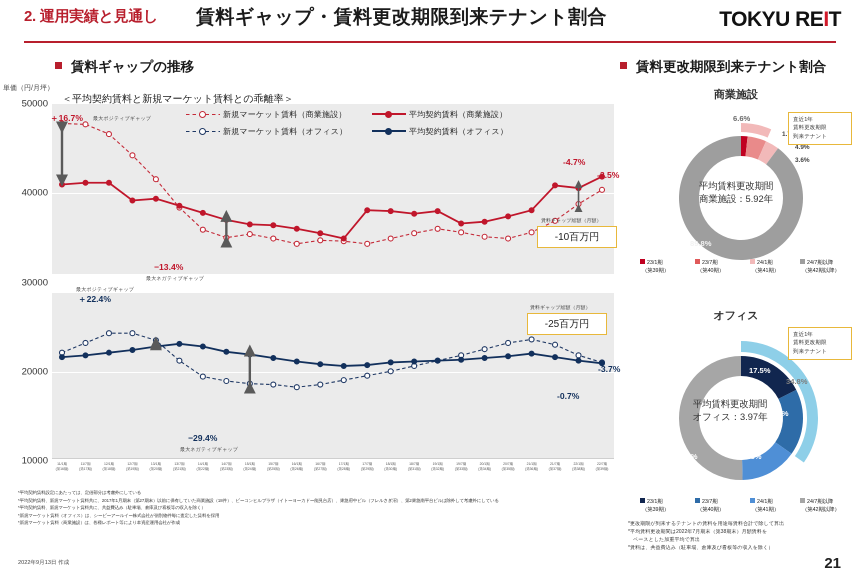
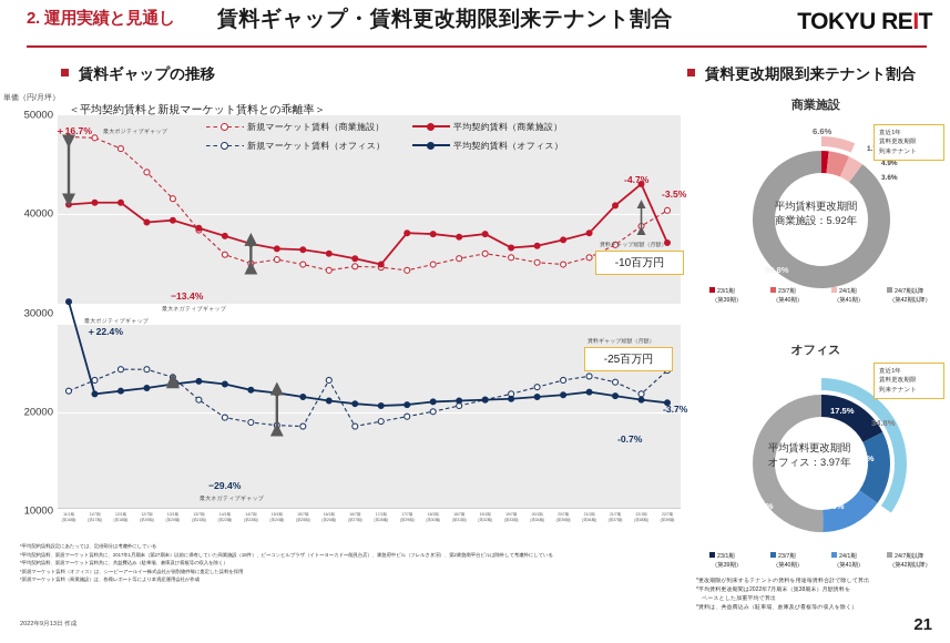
平均契約賃料（オフィス）/11/1期 (第16期): 21000 -> 31000
新規マーケット賃料（オフィス）/16/1期 (第26期): 18000 -> 23000
平均契約賃料（商業施設）/22/1期 (第38期): 40000 -> 43000
平均契約賃料（商業施設）/22/7期 (第39期): 42000 -> 37000
新規マーケット賃料（オフィス）/22/7期 (第39期): 21000 -> 24000
